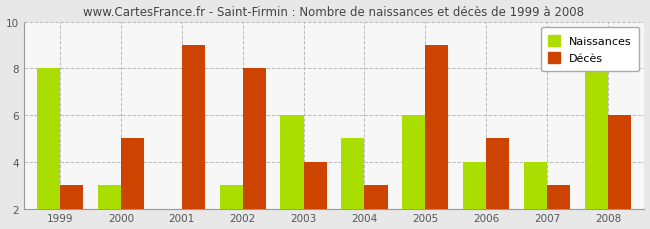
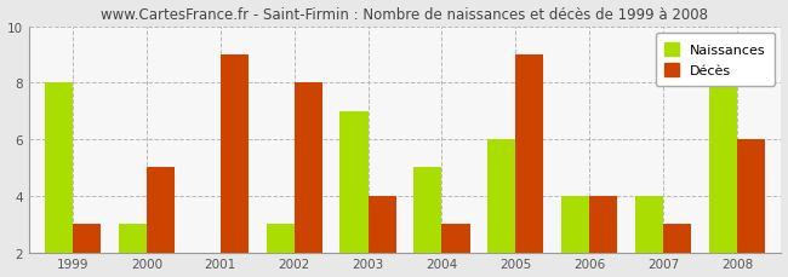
Naissances/2003: 6 -> 7
Décès/2006: 5 -> 4
